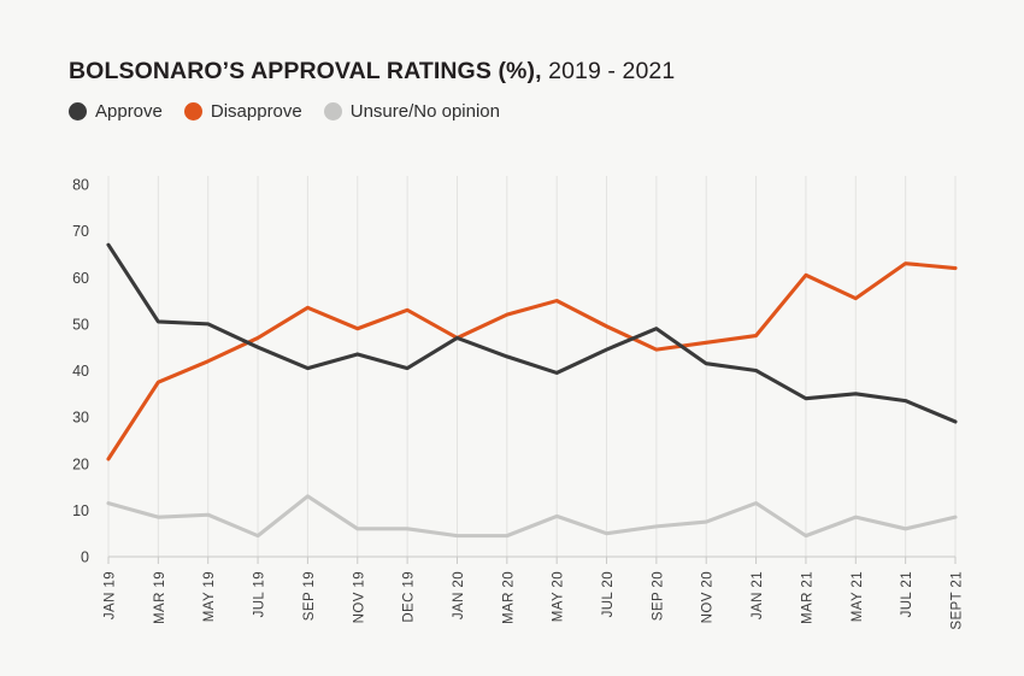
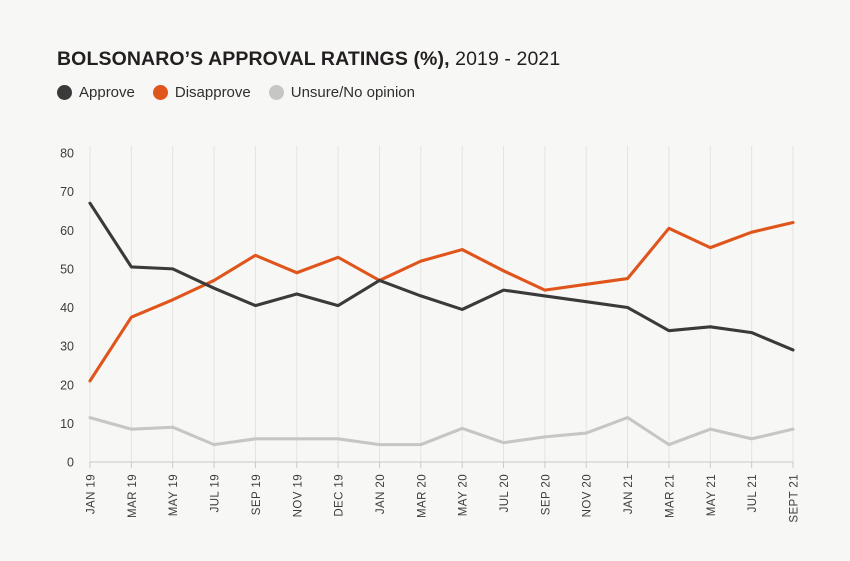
Unsure/No opinion/SEP 19: 13 -> 6
Approve/SEP 20: 49 -> 43
Disapprove/JUL 21: 63 -> 60
